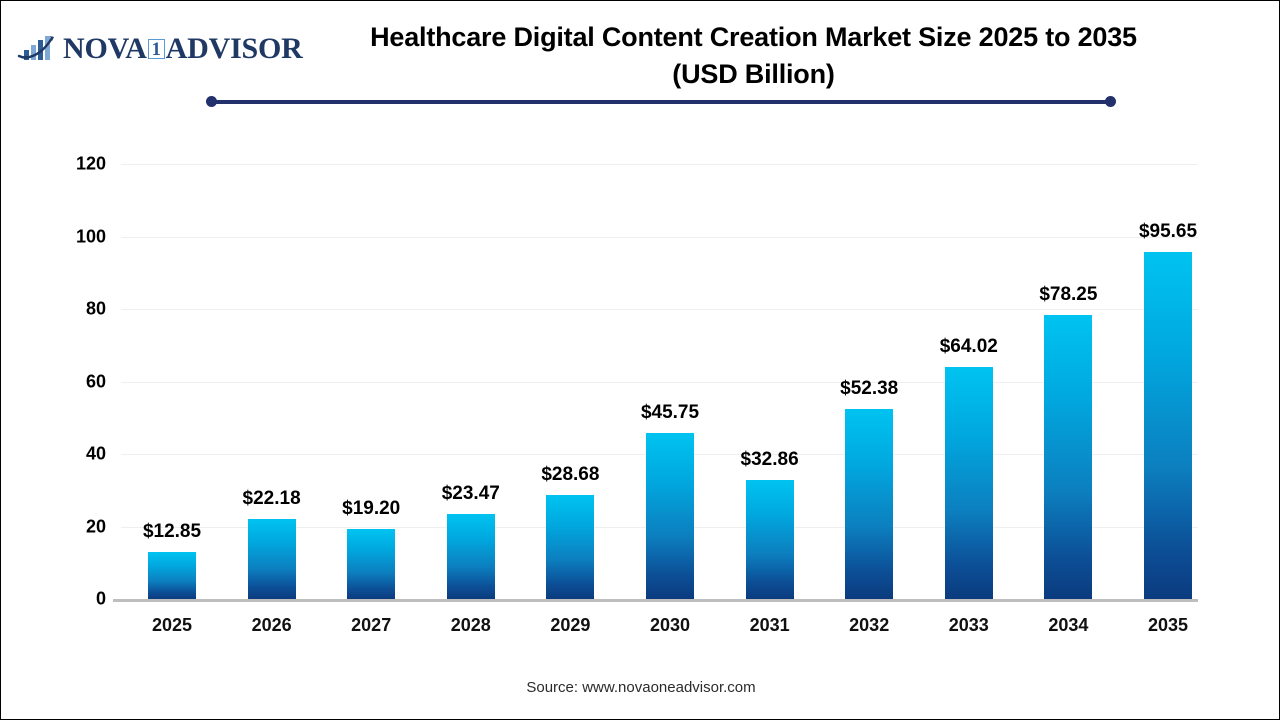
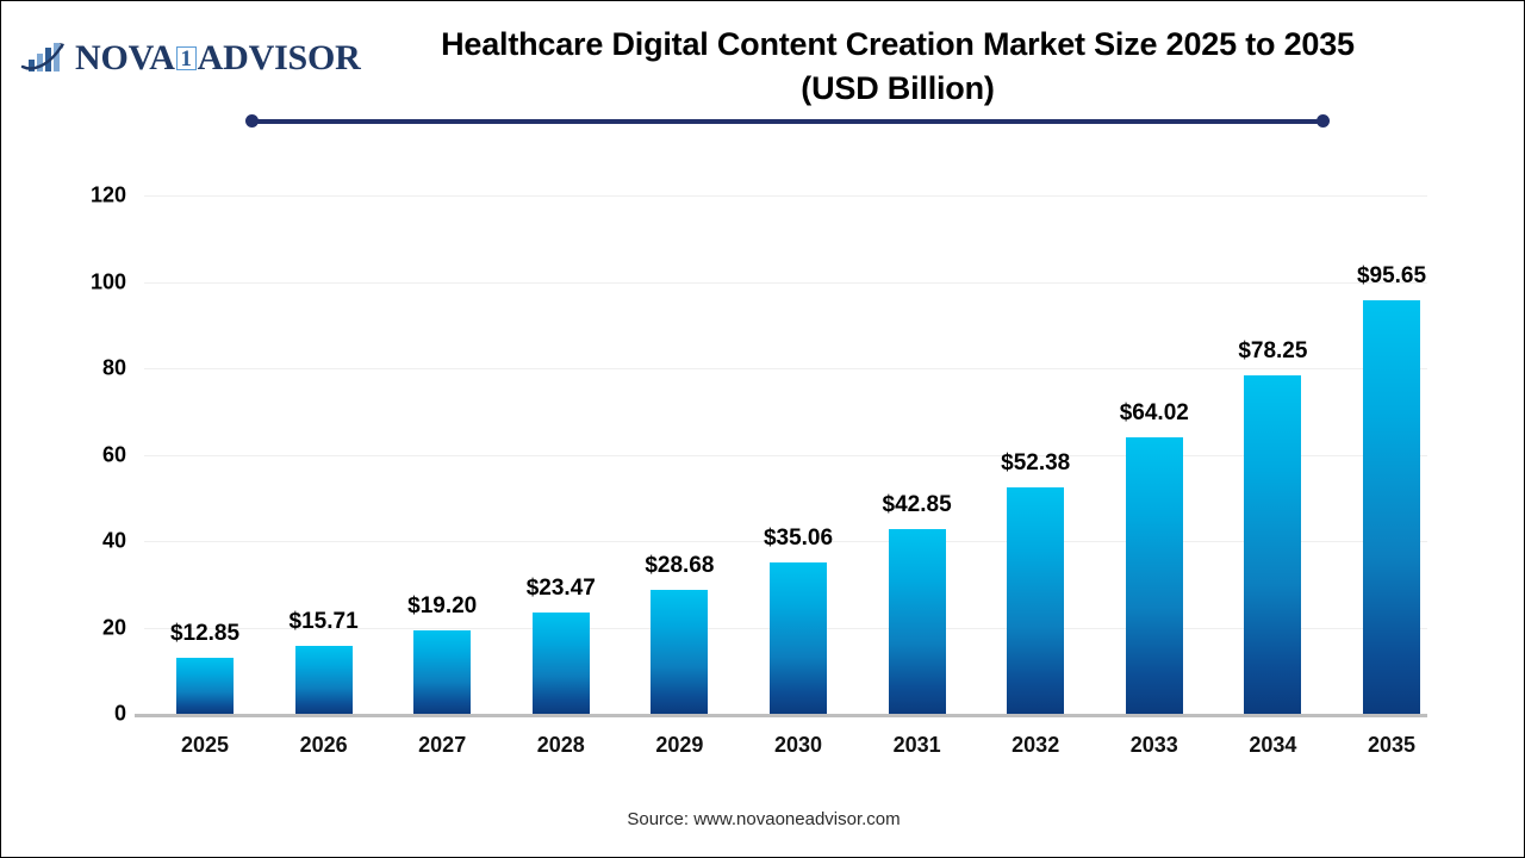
2026: $22.18 -> $15.71
2030: $45.75 -> $35.06
2031: $32.86 -> $42.85
